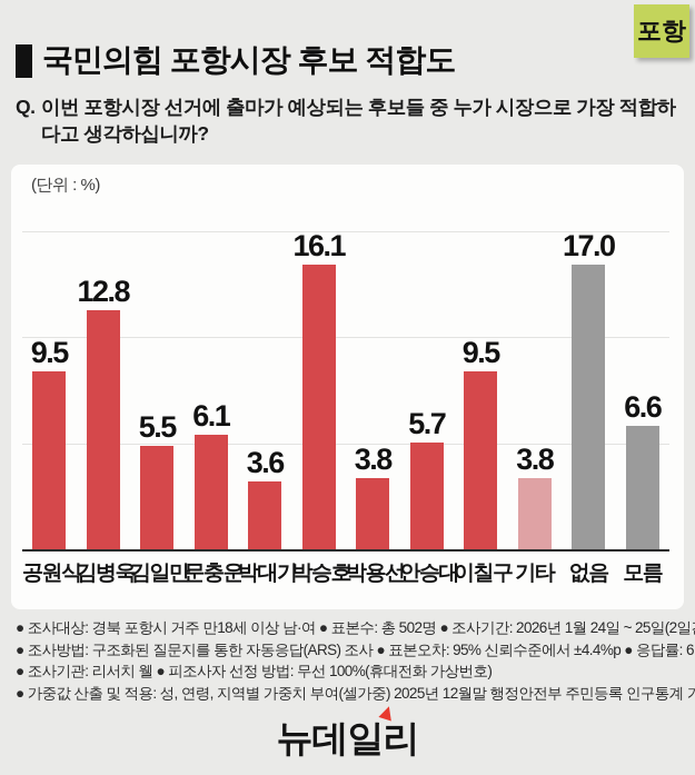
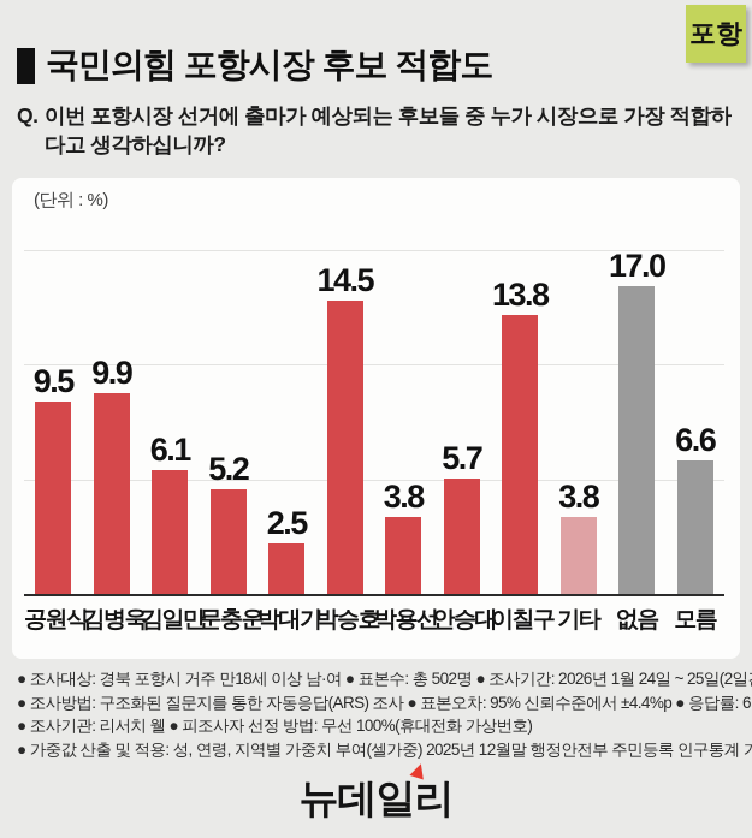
김병욱: 12.8 -> 9.9
김일만: 5.5 -> 6.1
문충운: 6.1 -> 5.2
박대기: 3.6 -> 2.5
박승호: 16.1 -> 14.5
이칠구: 9.5 -> 13.8
